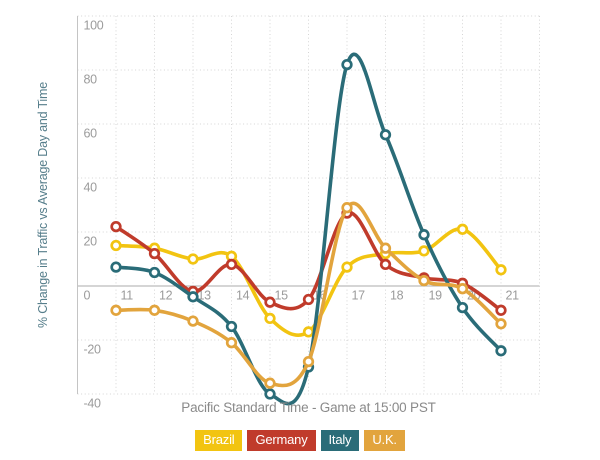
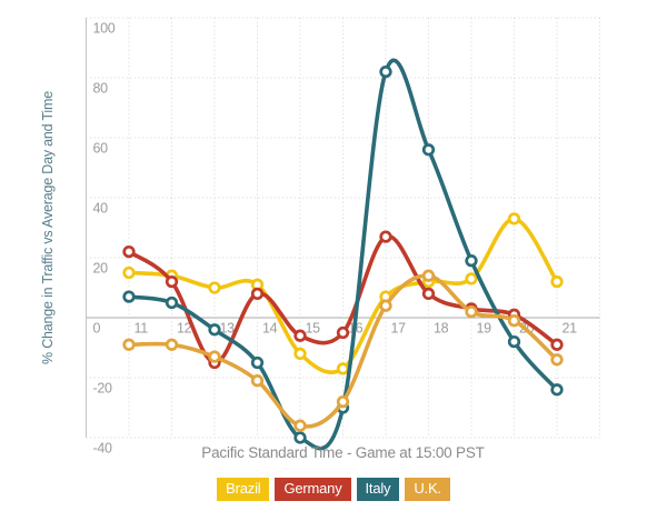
Germany/13: -2 -> -15
U.K./17: 29 -> 4
Brazil/20: 21 -> 33
Brazil/21: 6 -> 12
